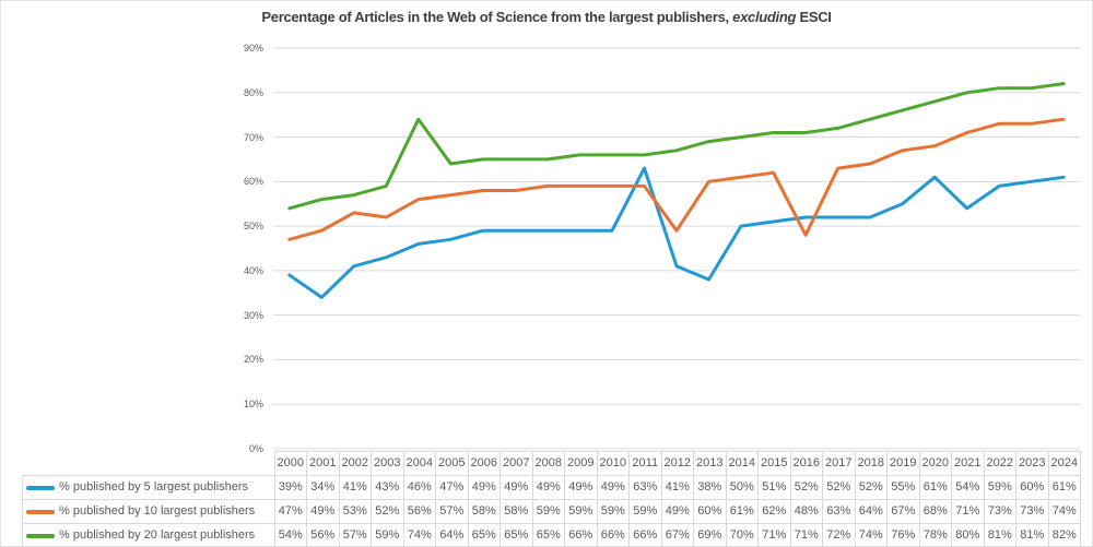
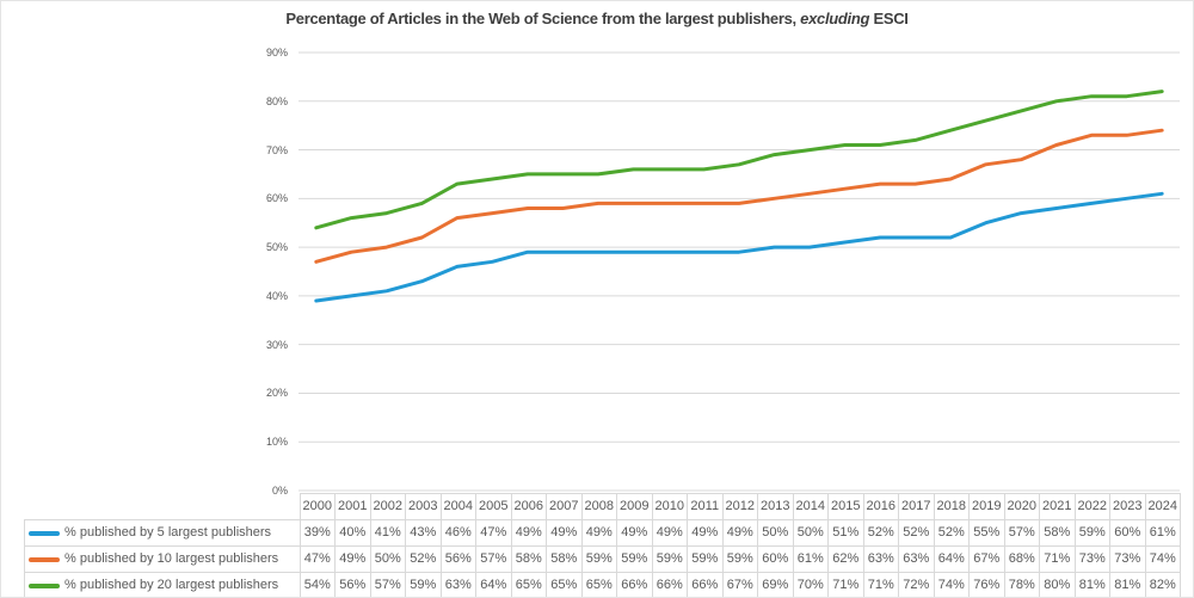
% published by 5 largest publishers/2001: 34% -> 40%
% published by 10 largest publishers/2002: 53% -> 50%
% published by 20 largest publishers/2004: 74% -> 63%
% published by 5 largest publishers/2011: 63% -> 49%
% published by 5 largest publishers/2012: 41% -> 49%
% published by 10 largest publishers/2012: 49% -> 59%
% published by 5 largest publishers/2013: 38% -> 50%
% published by 10 largest publishers/2016: 48% -> 63%
% published by 5 largest publishers/2020: 61% -> 57%
% published by 5 largest publishers/2021: 54% -> 58%
